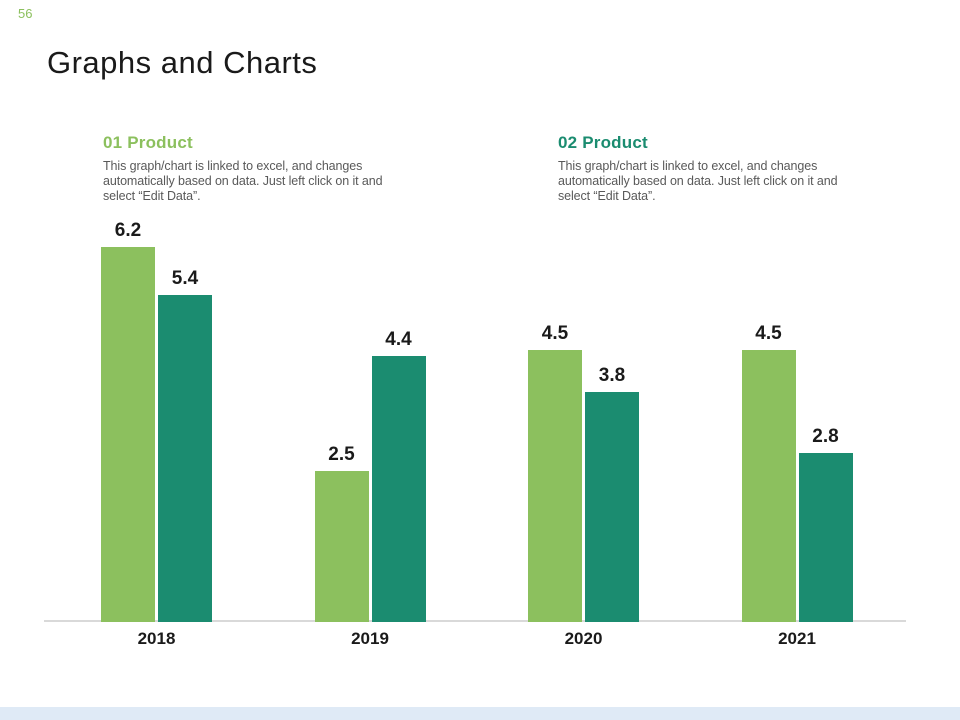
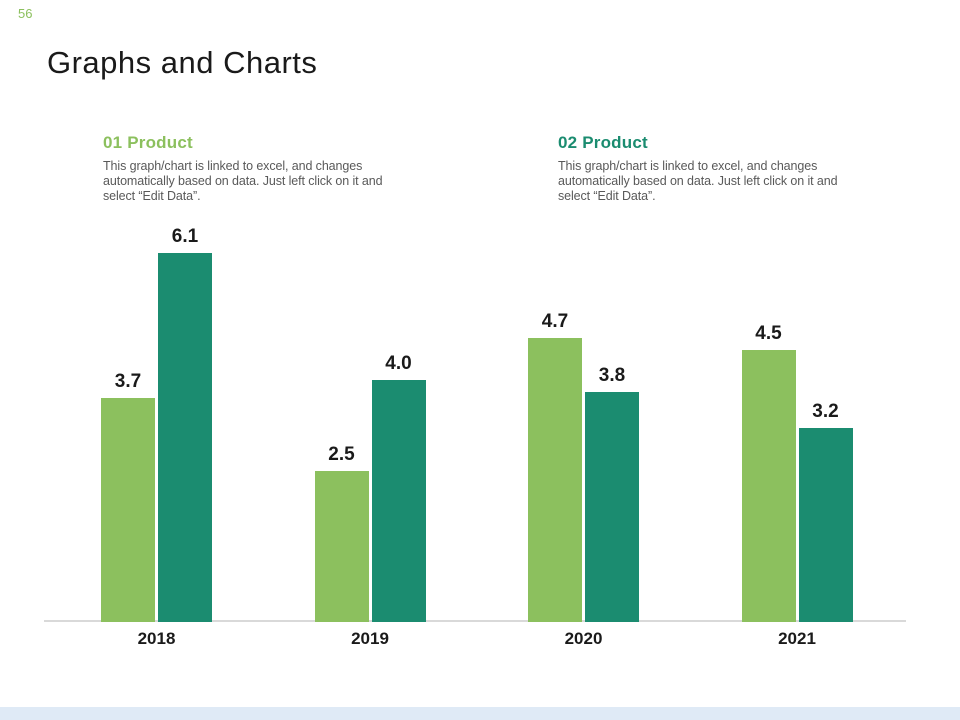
01 Product/2018: 6.2 -> 3.7
02 Product/2018: 5.4 -> 6.1
02 Product/2019: 4.4 -> 4.0
01 Product/2020: 4.5 -> 4.7
02 Product/2021: 2.8 -> 3.2
